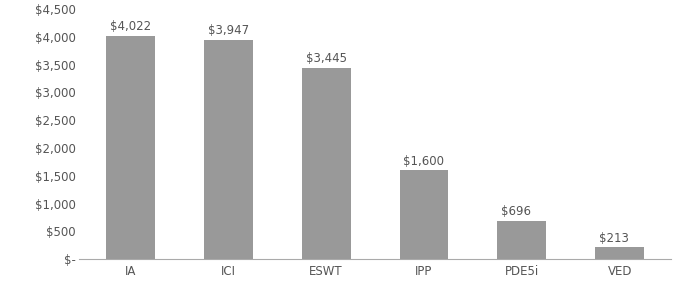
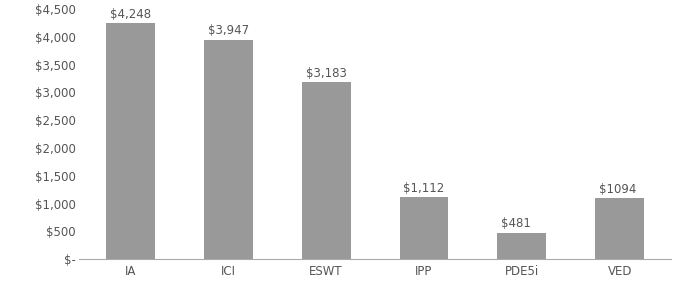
IA: $4,022 -> $4,248
ESWT: $3,445 -> $3,183
IPP: $1,600 -> $1,112
PDE5i: $696 -> $481
VED: $213 -> $1094
